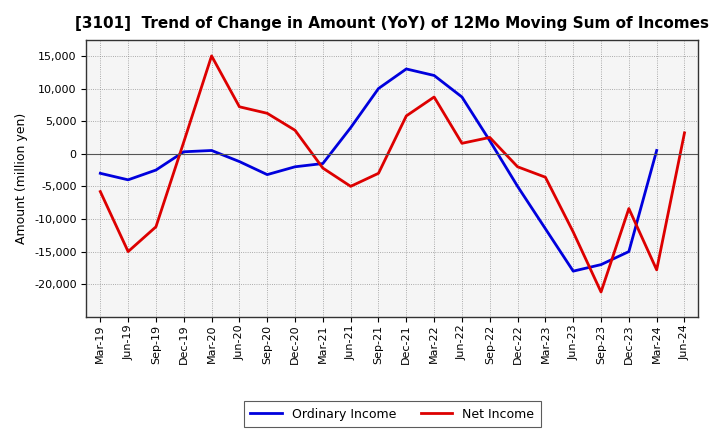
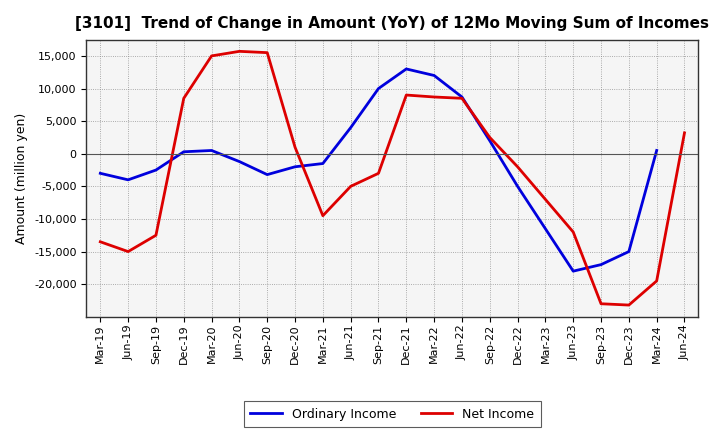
Net Income/Mar-19: -5,800 -> -13,500
Net Income/Sep-19: -11,200 -> -12,500
Net Income/Dec-19: 1,800 -> 8,500
Net Income/Jun-20: 7,200 -> 15,700
Net Income/Sep-20: 6,200 -> 15,500
Net Income/Dec-20: 3,600 -> 1,000
Net Income/Mar-21: -2,200 -> -9,500
Net Income/Dec-21: 5,800 -> 9,000
Net Income/Jun-22: 1,600 -> 8,500
Net Income/Mar-23: -3,600 -> -7,000
Net Income/Sep-23: -21,200 -> -23,000
Net Income/Dec-23: -8,400 -> -23,200
Net Income/Mar-24: -17,800 -> -19,500
